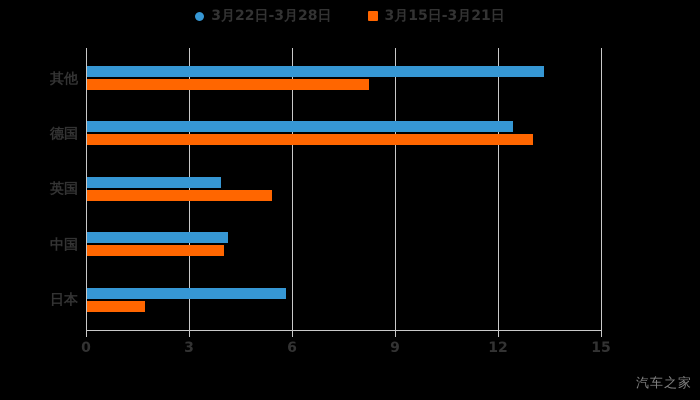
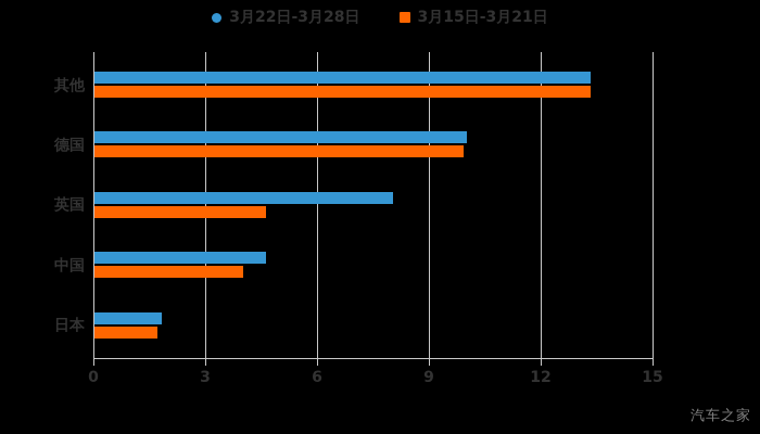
3月15日-3月21日/其他: 8.2 -> 13.3
3月22日-3月28日/德国: 12.4 -> 10.0
3月15日-3月21日/德国: 13.0 -> 9.9
3月22日-3月28日/英国: 3.9 -> 8.0
3月15日-3月21日/英国: 5.4 -> 4.6
3月22日-3月28日/中国: 4.1 -> 4.6
3月22日-3月28日/日本: 5.8 -> 1.8
